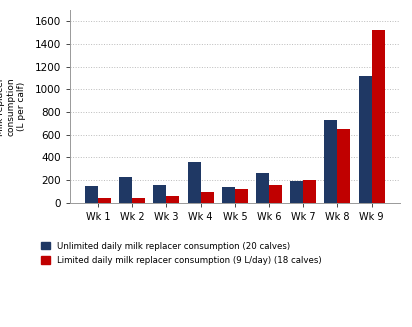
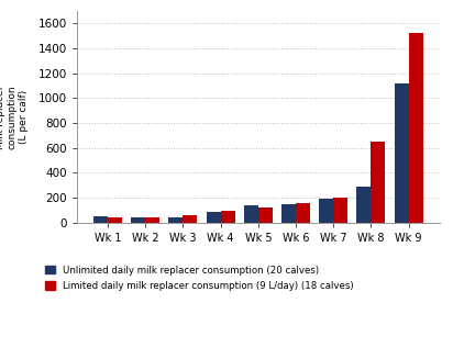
Unlimited daily milk replacer consumption (20 calves)/Wk 1: 150 -> 50
Unlimited daily milk replacer consumption (20 calves)/Wk 2: 230 -> 40
Unlimited daily milk replacer consumption (20 calves)/Wk 3: 160 -> 40
Unlimited daily milk replacer consumption (20 calves)/Wk 4: 360 -> 90
Unlimited daily milk replacer consumption (20 calves)/Wk 6: 260 -> 150
Unlimited daily milk replacer consumption (20 calves)/Wk 8: 730 -> 280
